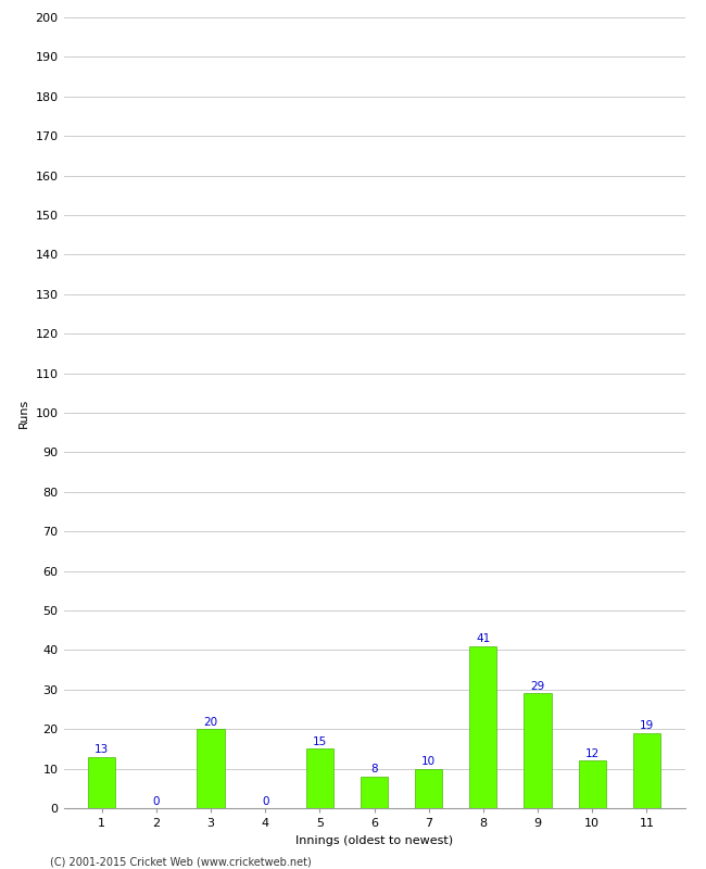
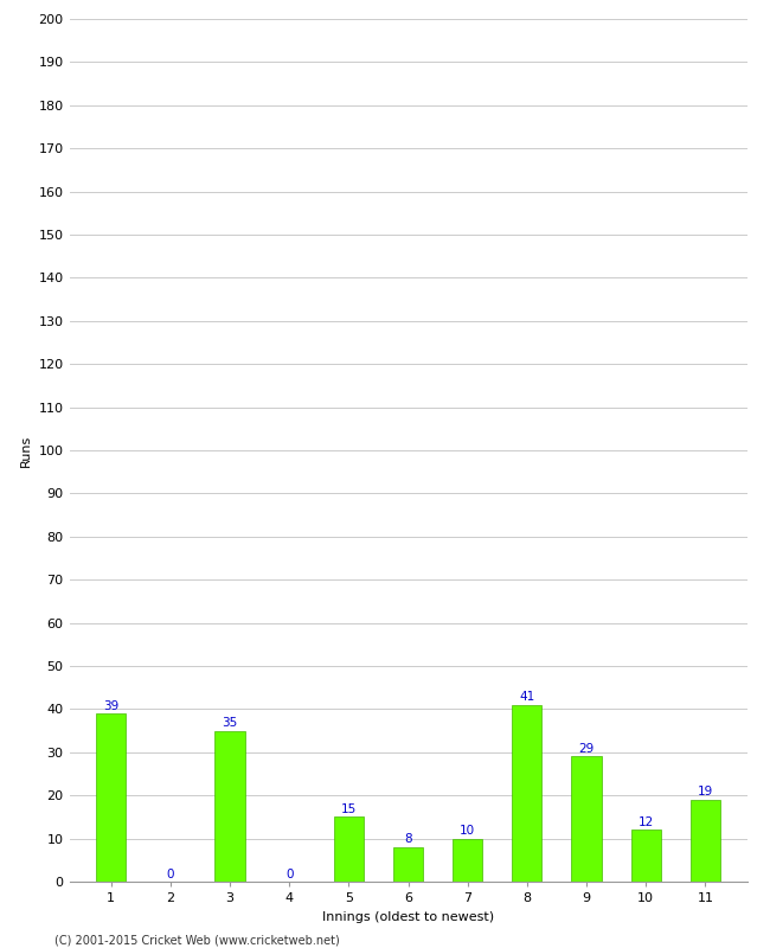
1: 13 -> 39
3: 20 -> 35
